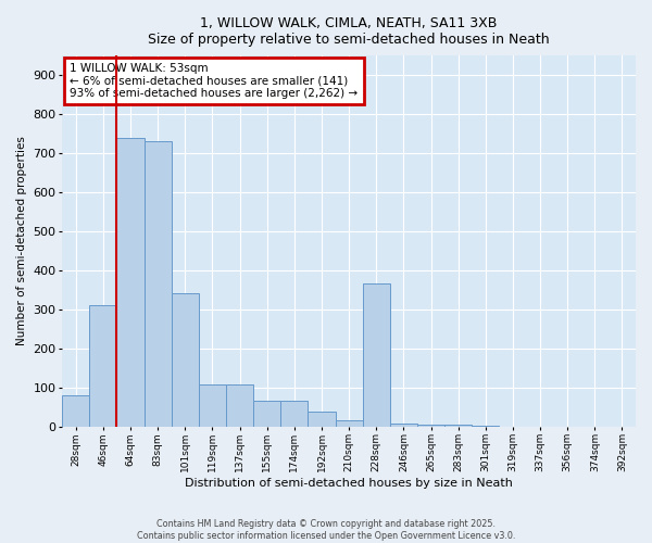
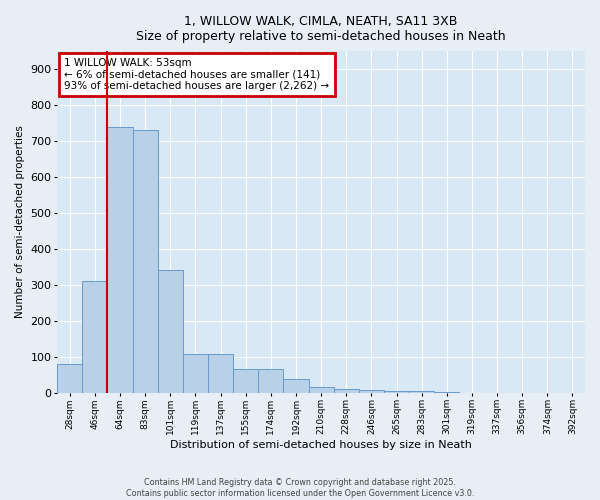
228sqm: 365 -> 10
